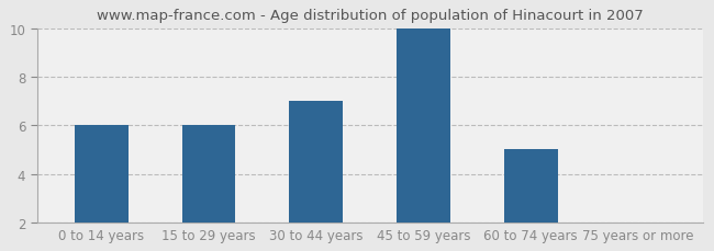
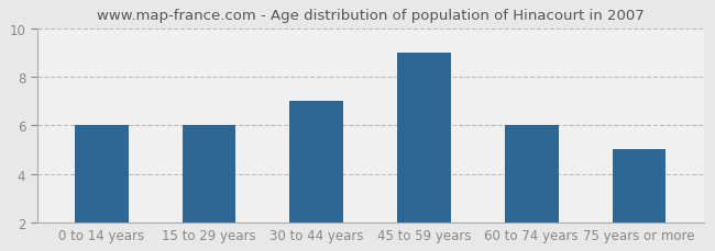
45 to 59 years: 10 -> 9
60 to 74 years: 5 -> 6
75 years or more: 2 -> 5
